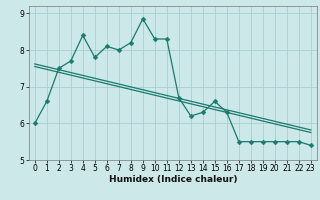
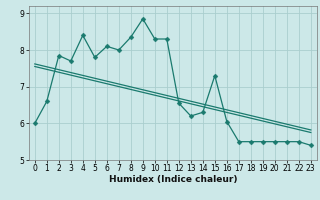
2: 7.50 -> 7.85
8: 8.20 -> 8.35
12: 6.70 -> 6.55
15: 6.60 -> 7.30
16: 6.30 -> 6.05
